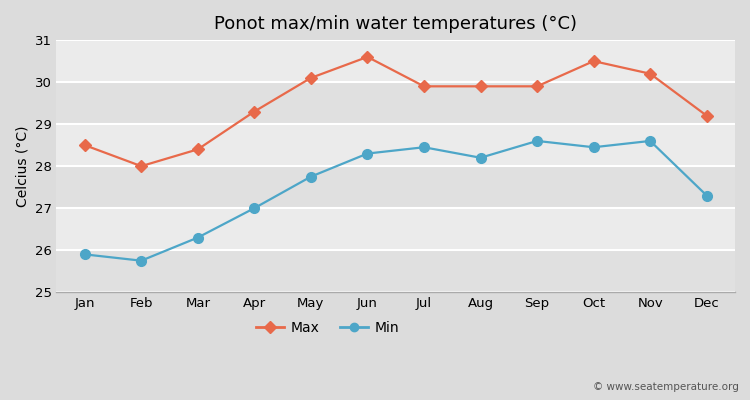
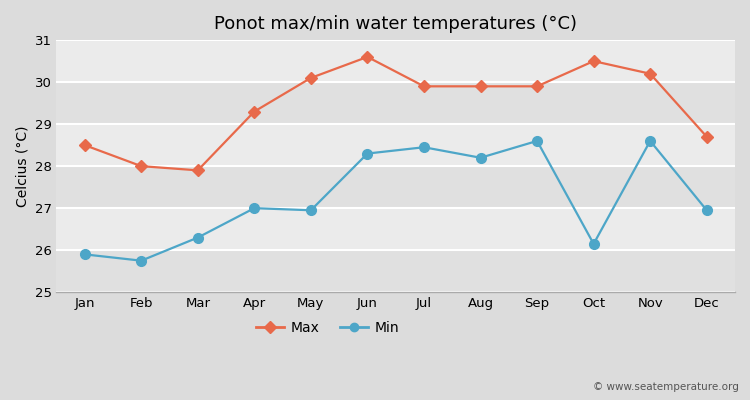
Max/Mar: 28.4 -> 27.9
Min/May: 27.75 -> 26.95
Min/Oct: 28.45 -> 26.15
Max/Dec: 29.2 -> 28.7
Min/Dec: 27.30 -> 26.95
